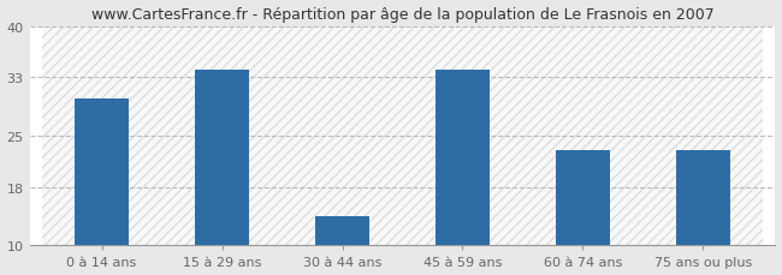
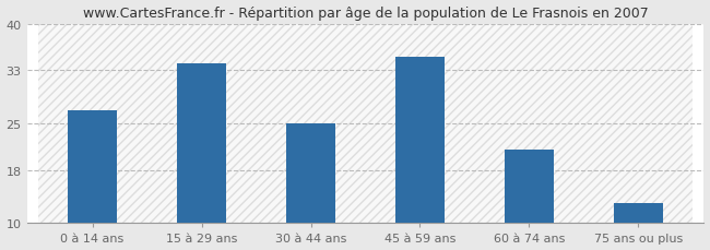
0 à 14 ans: 30 -> 27
30 à 44 ans: 14 -> 25
45 à 59 ans: 34 -> 35
60 à 74 ans: 23 -> 21
75 ans ou plus: 23 -> 13
